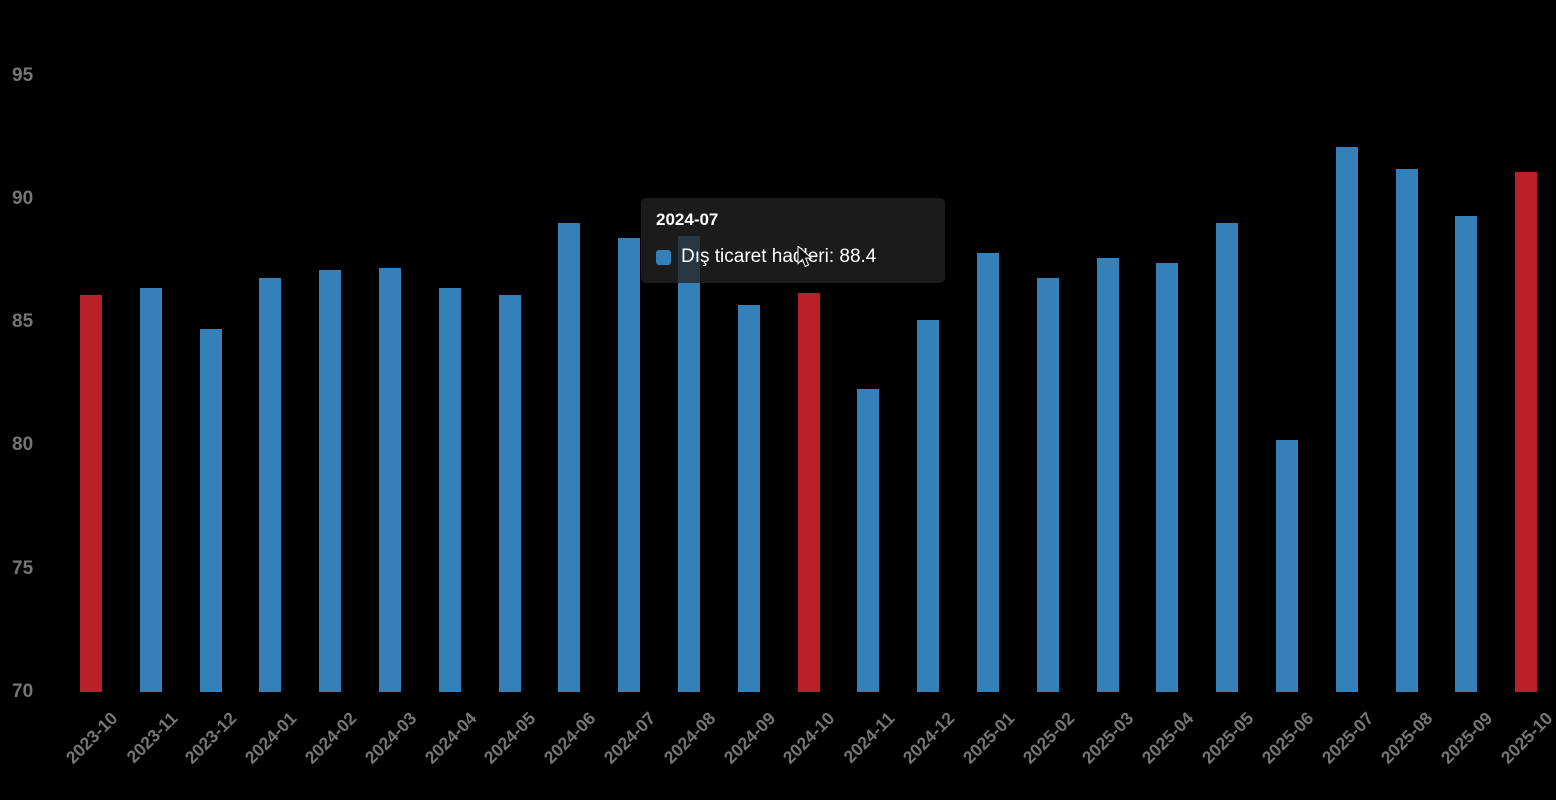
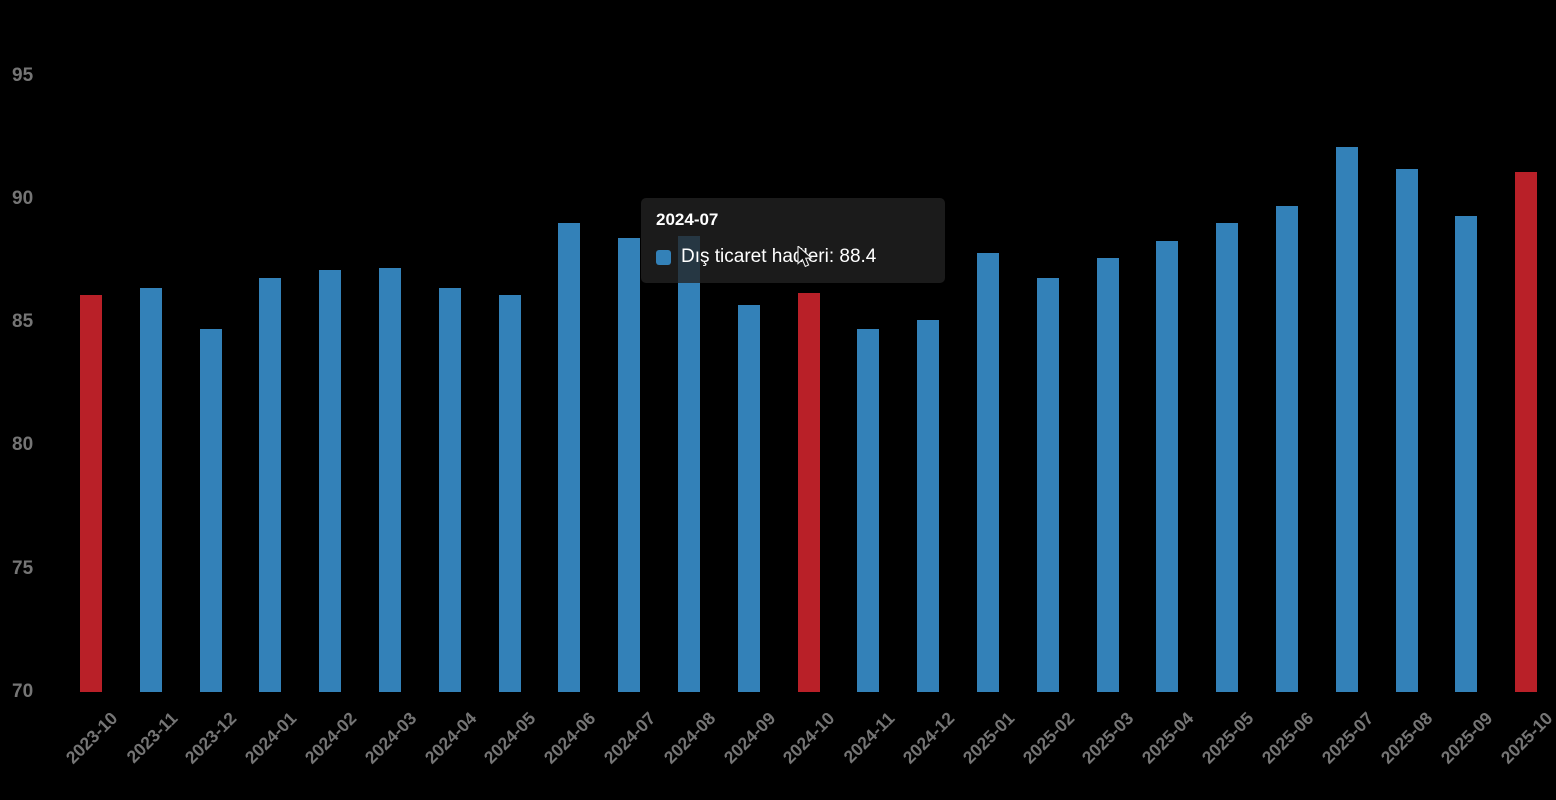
2024-11: 82.3 -> 84.7
2025-04: 87.4 -> 88.3
2025-06: 80.2 -> 89.7
